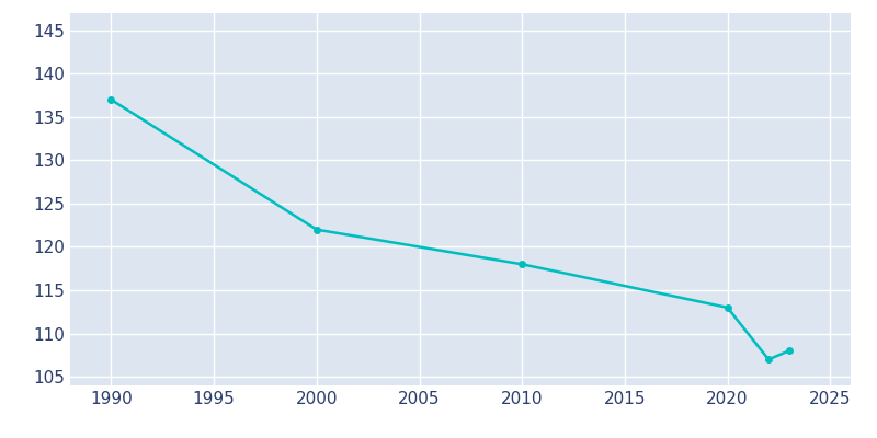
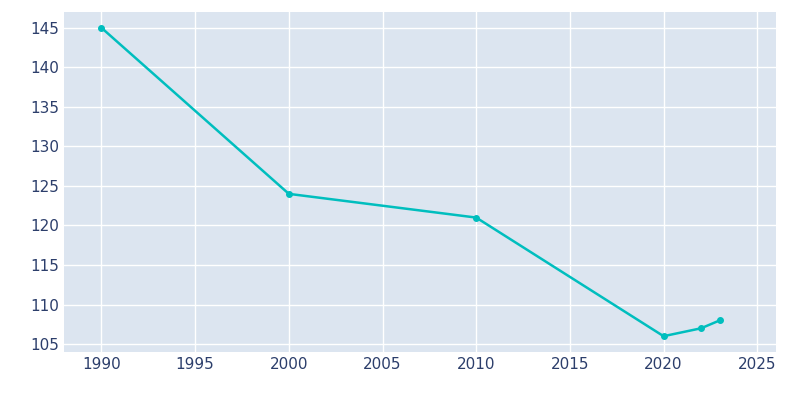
1990: 137 -> 145
2000: 122 -> 124
2010: 118 -> 121
2020: 113 -> 106
